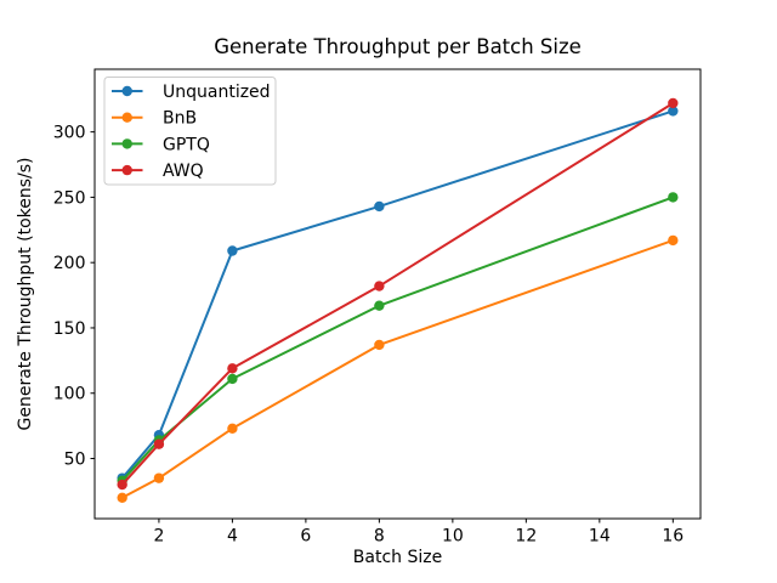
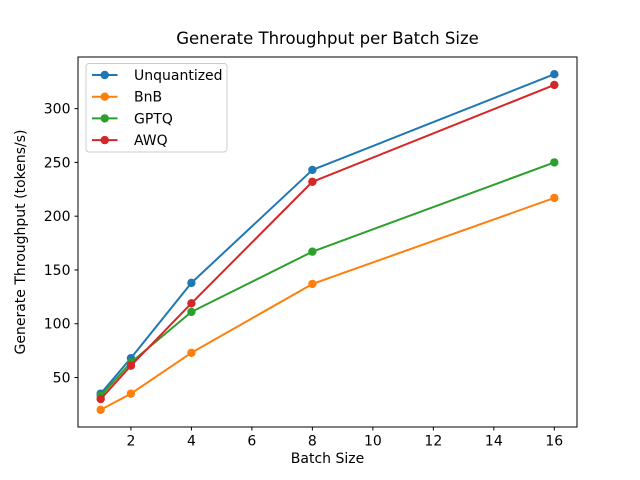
Unquantized/4: 209 -> 138
AWQ/8: 182 -> 232
Unquantized/16: 316 -> 332
